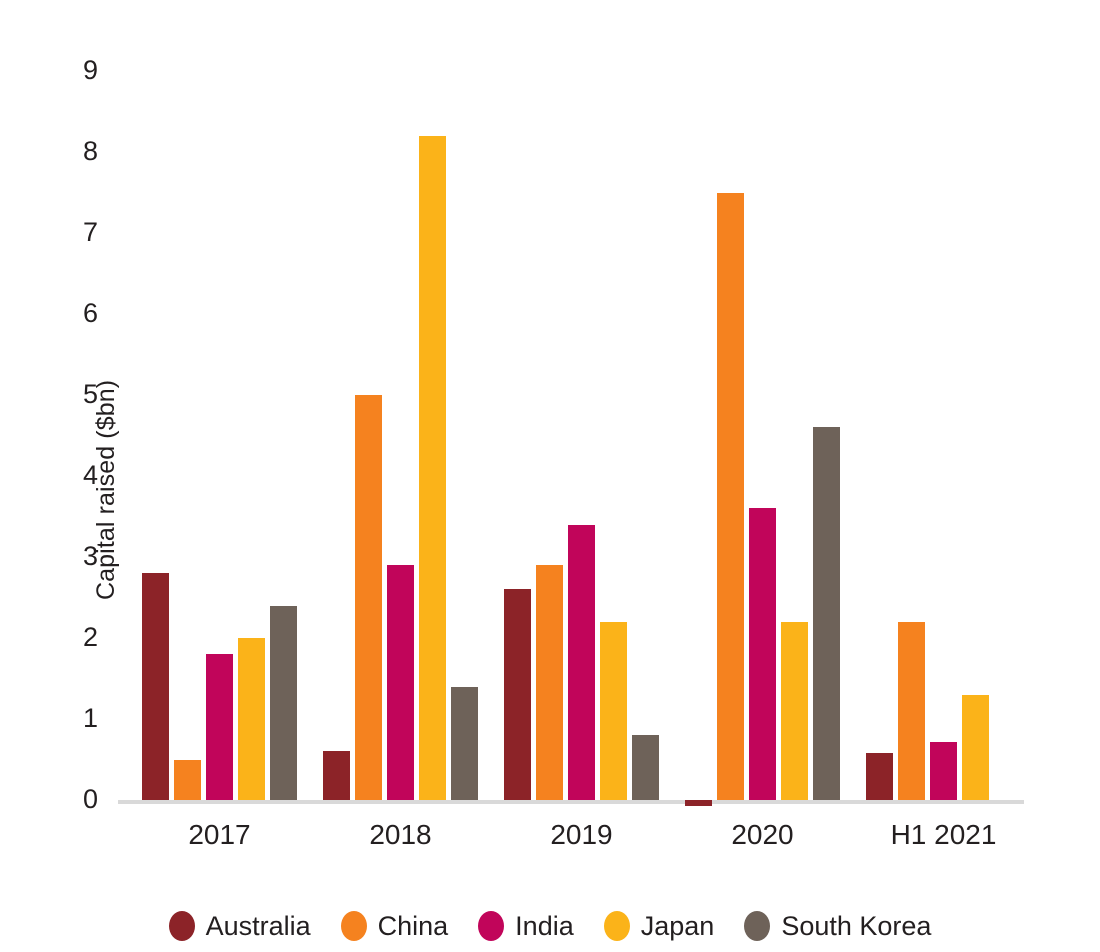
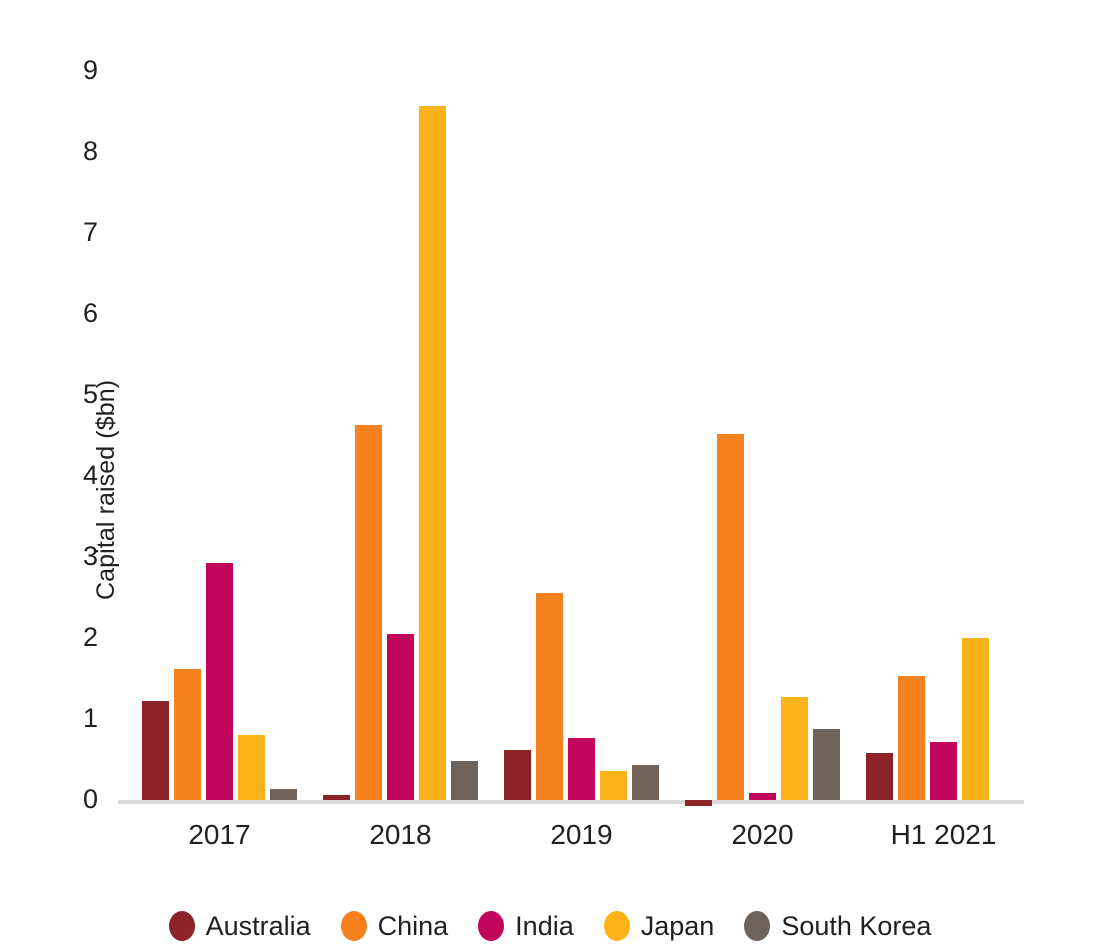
Australia/2017: 2.8 -> 1.2
China/2017: 0.5 -> 1.6
India/2017: 1.8 -> 2.9
Japan/2017: 2.0 -> 0.8
South Korea/2017: 2.4 -> 0.1
Australia/2018: 0.6 -> 0.1
China/2018: 5.0 -> 4.6
India/2018: 2.9 -> 2.0
Japan/2018: 8.2 -> 8.6
South Korea/2018: 1.4 -> 0.5
Australia/2019: 2.6 -> 0.6
China/2019: 2.9 -> 2.6
India/2019: 3.4 -> 0.8
Japan/2019: 2.2 -> 0.4
South Korea/2019: 0.8 -> 0.4
China/2020: 7.5 -> 4.5
India/2020: 3.6 -> 0.1
Japan/2020: 2.2 -> 1.3
South Korea/2020: 4.6 -> 0.9
China/H1 2021: 2.2 -> 1.5
Japan/H1 2021: 1.3 -> 2.0
